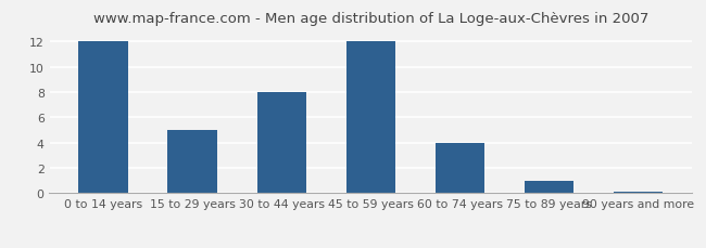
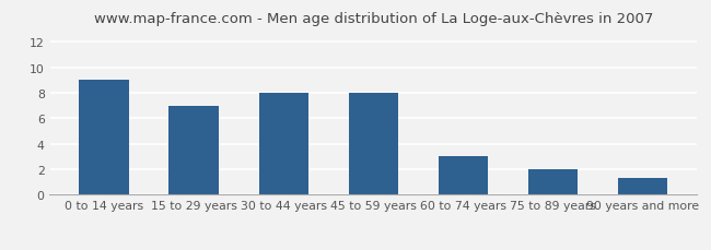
0 to 14 years: 12.0 -> 9.0
15 to 29 years: 5.0 -> 7.0
45 to 59 years: 12.0 -> 8.0
60 to 74 years: 4.0 -> 3.0
75 to 89 years: 1.0 -> 2.0
90 years and more: 0.1 -> 1.3
